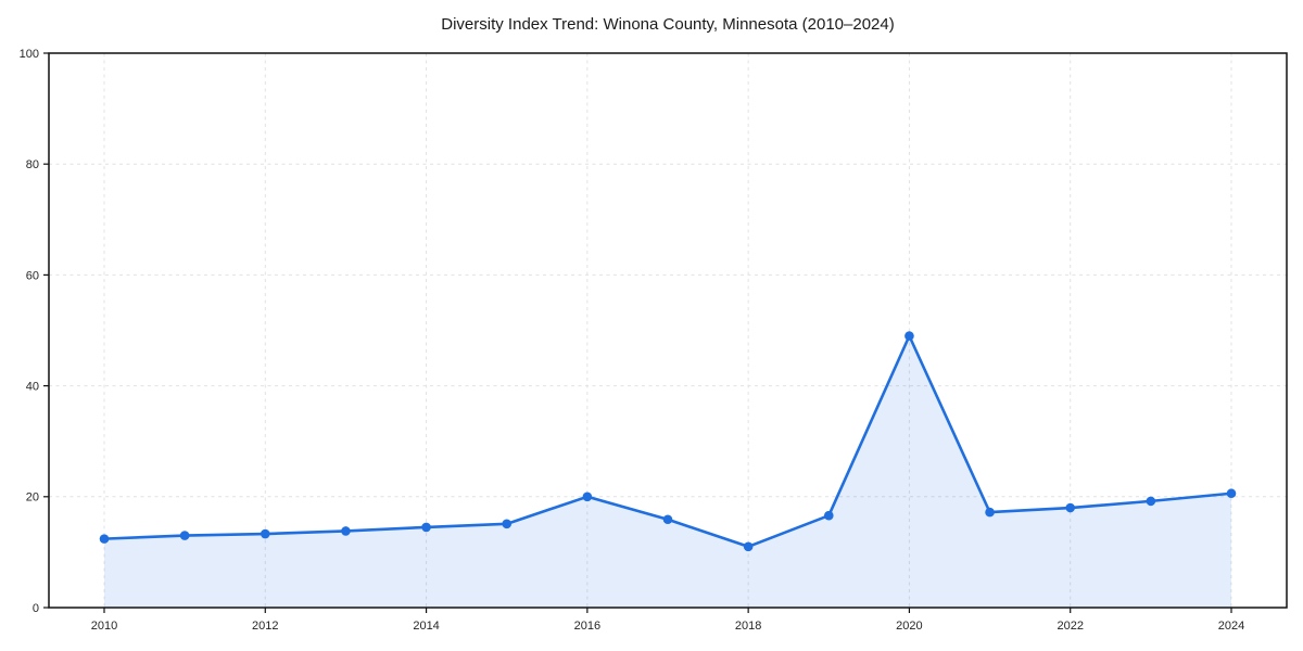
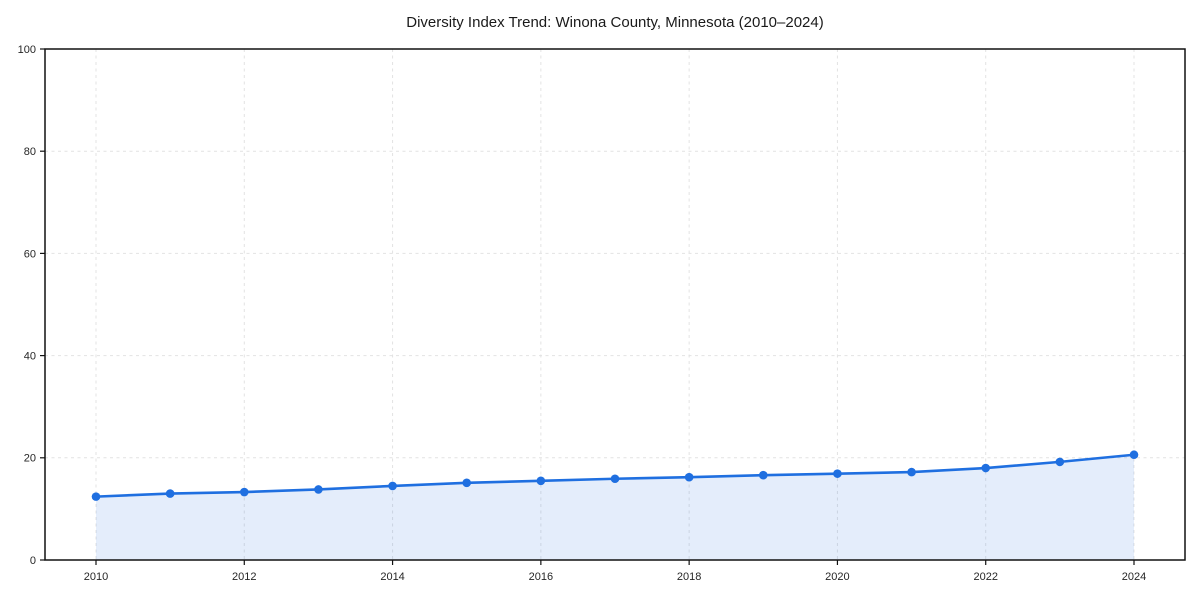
2016: 20 -> 16
2018: 11 -> 16
2020: 49 -> 17
